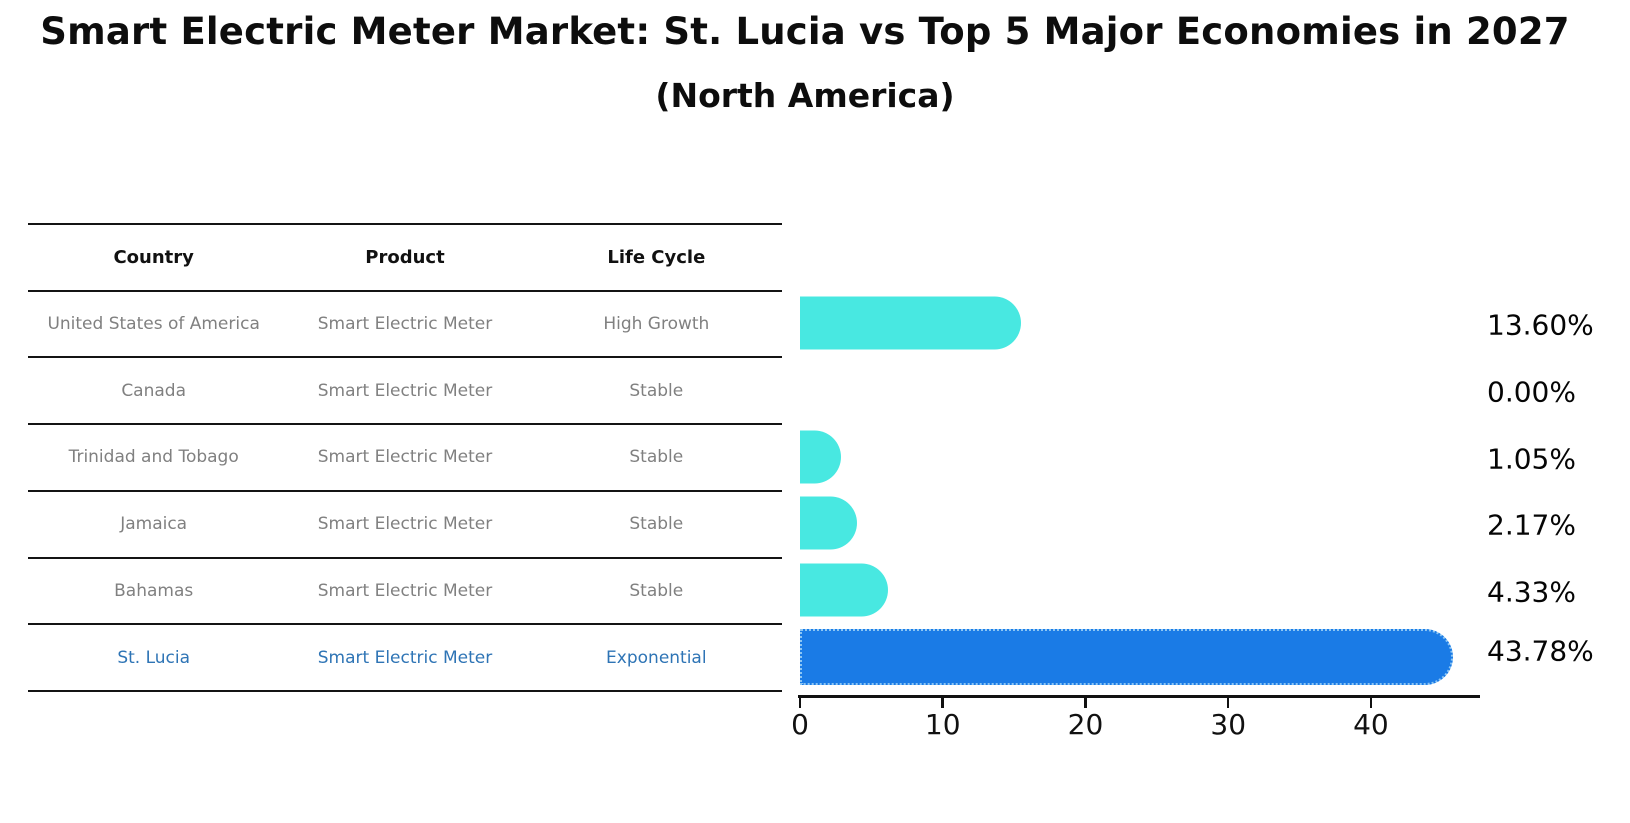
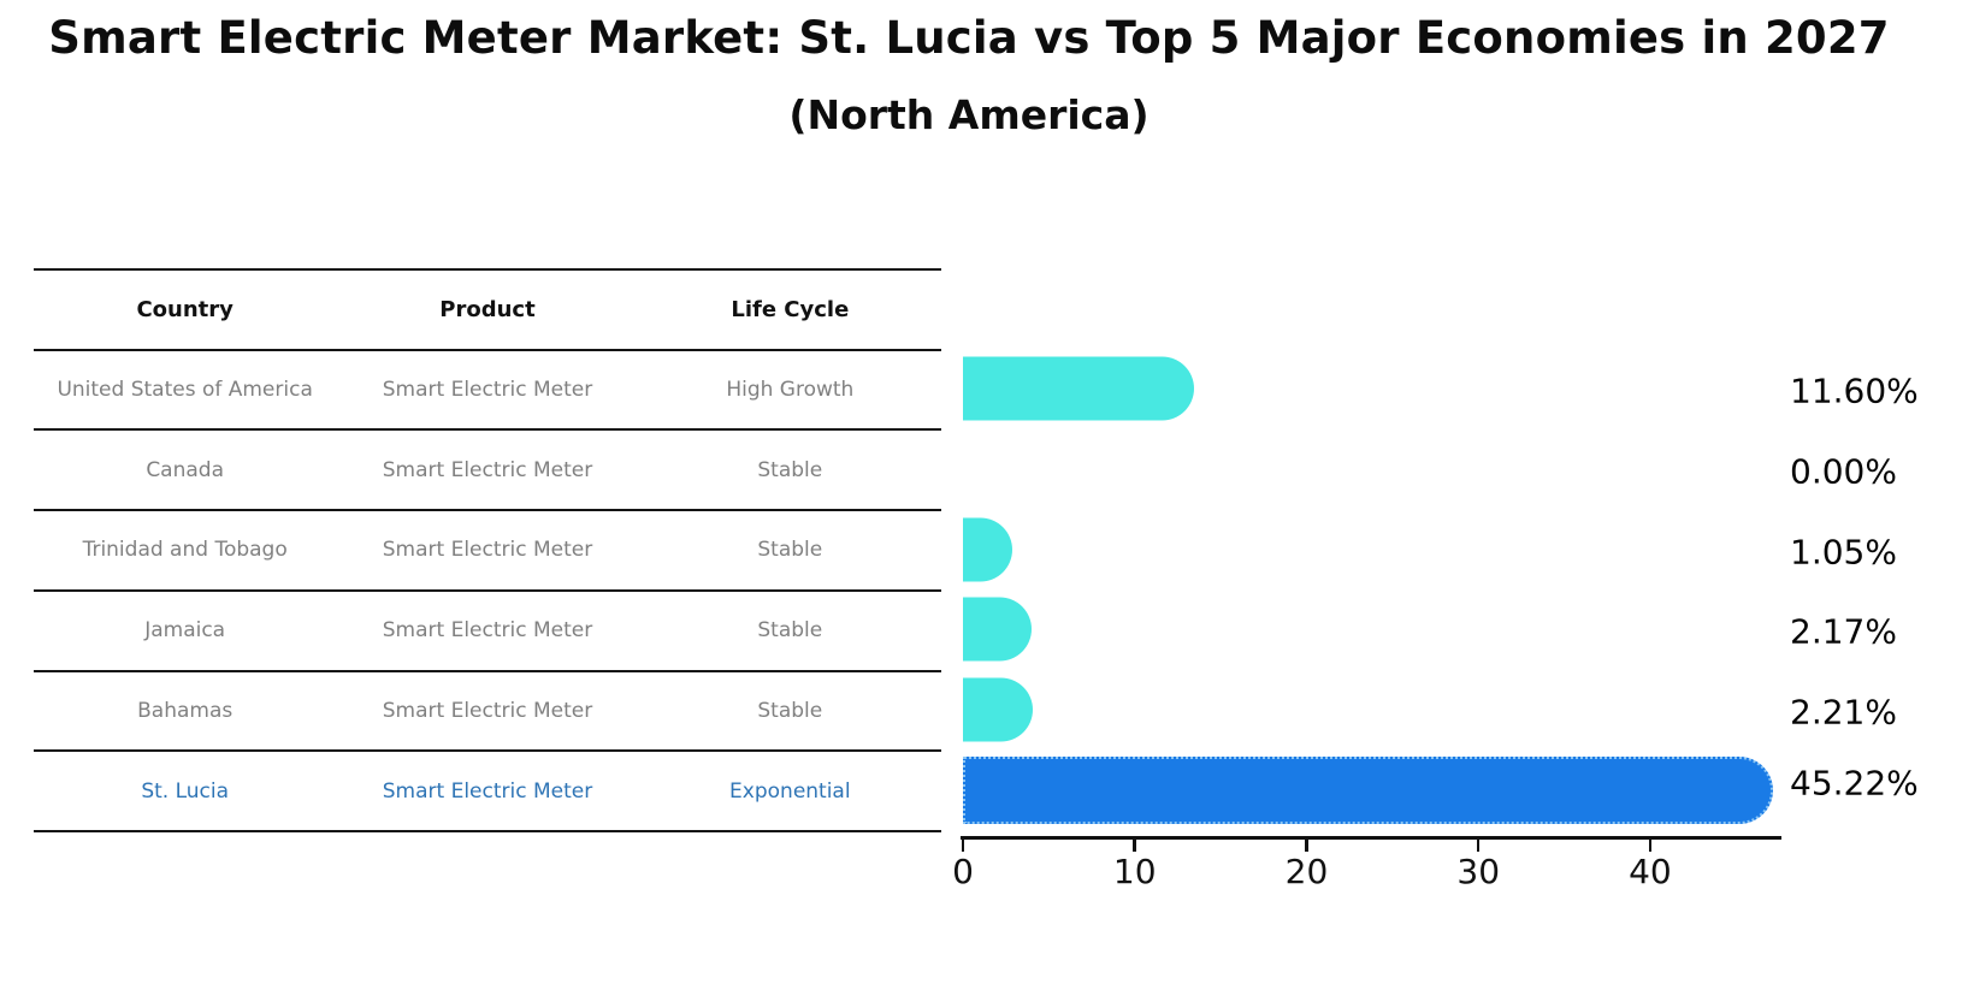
United States of America: 13.60% -> 11.60%
Bahamas: 4.33% -> 2.21%
St. Lucia: 43.78% -> 45.22%
